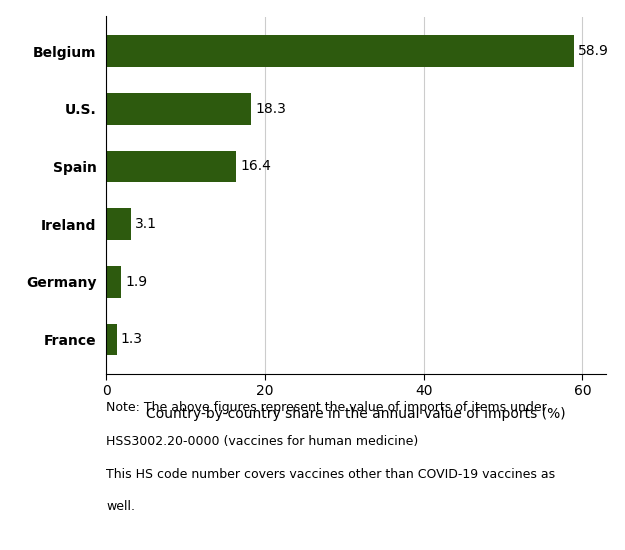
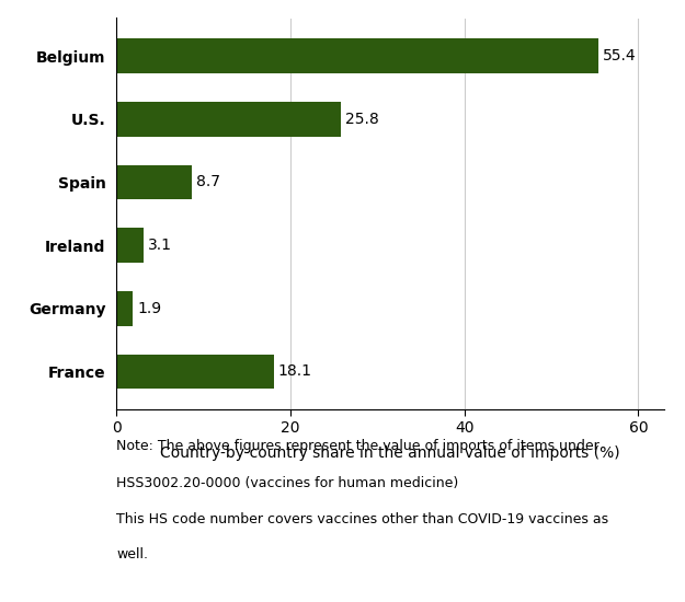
Belgium: 58.9 -> 55.4
U.S.: 18.3 -> 25.8
Spain: 16.4 -> 8.7
France: 1.3 -> 18.1
